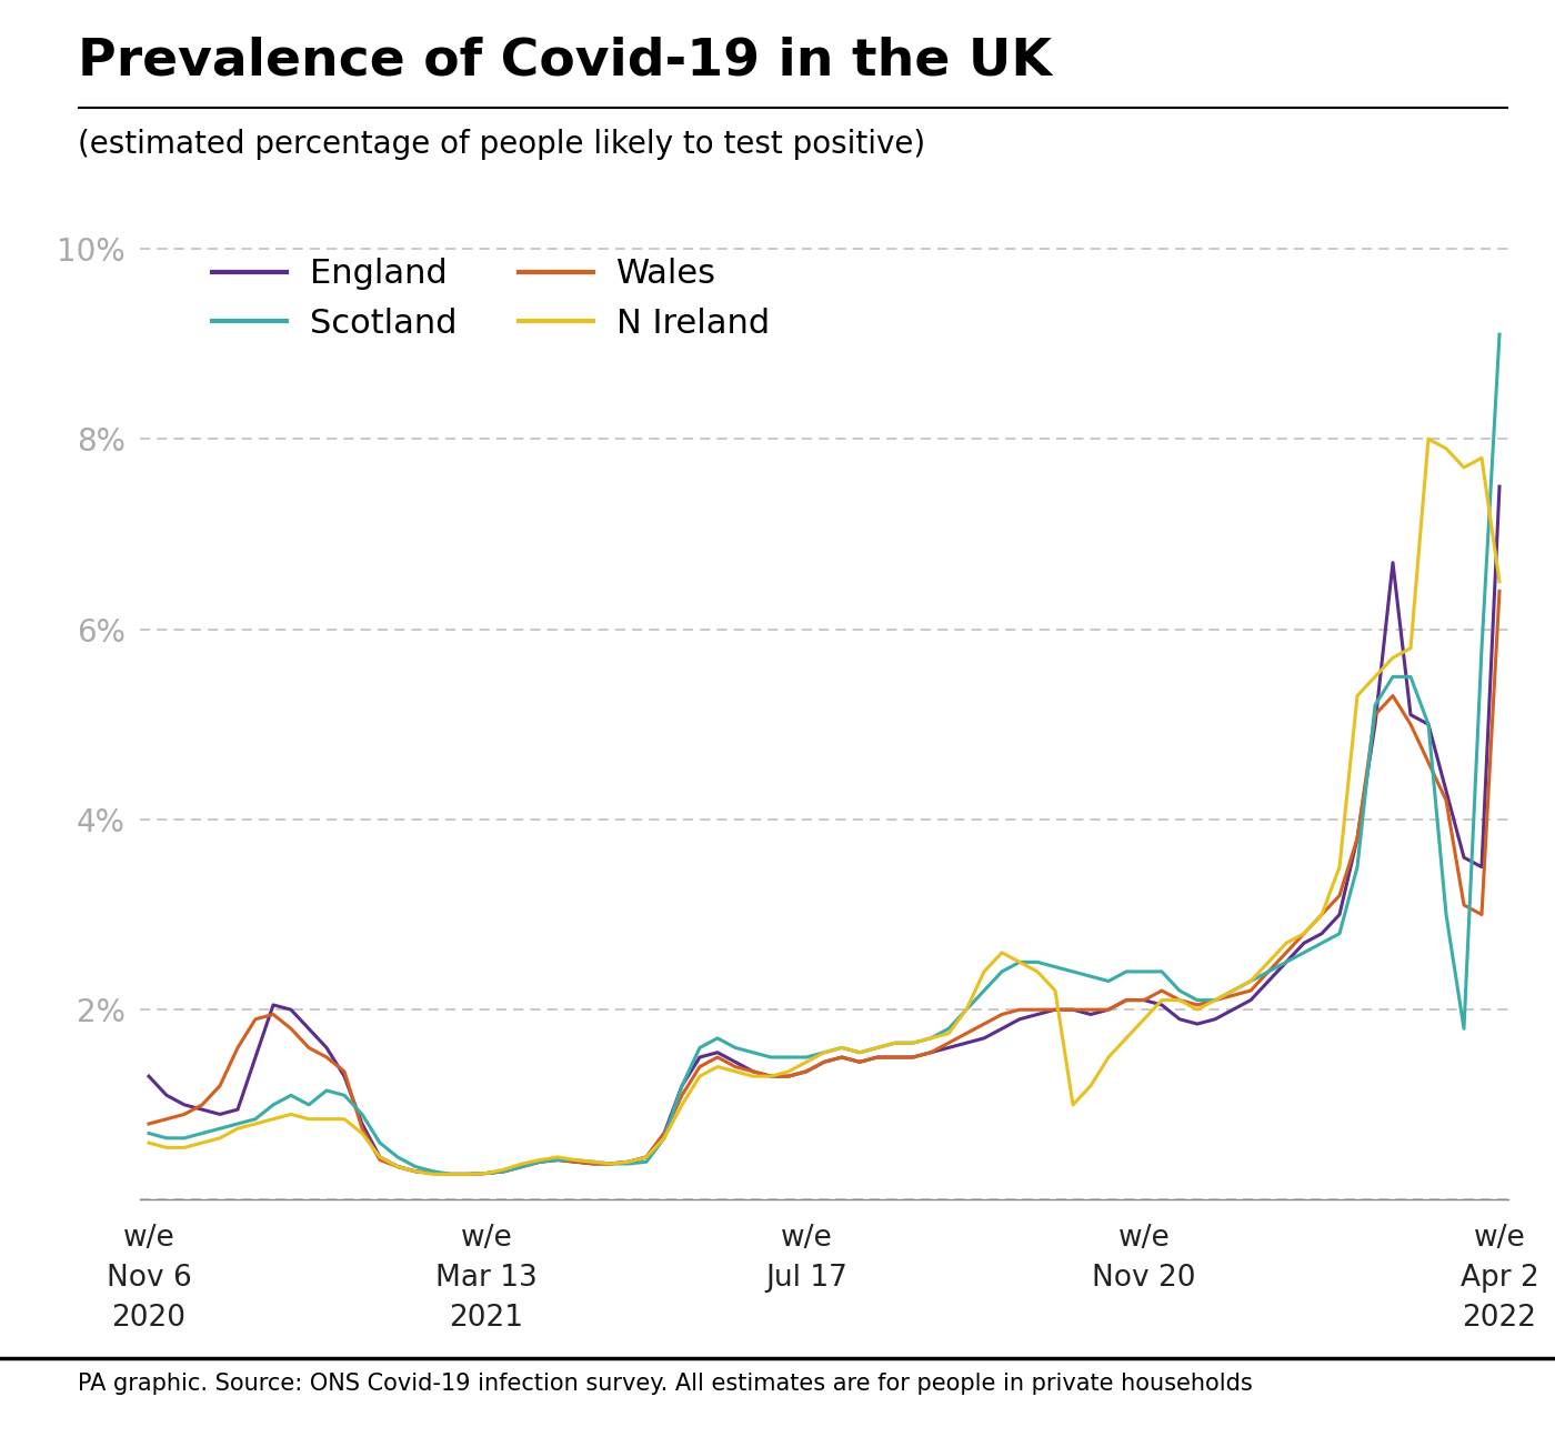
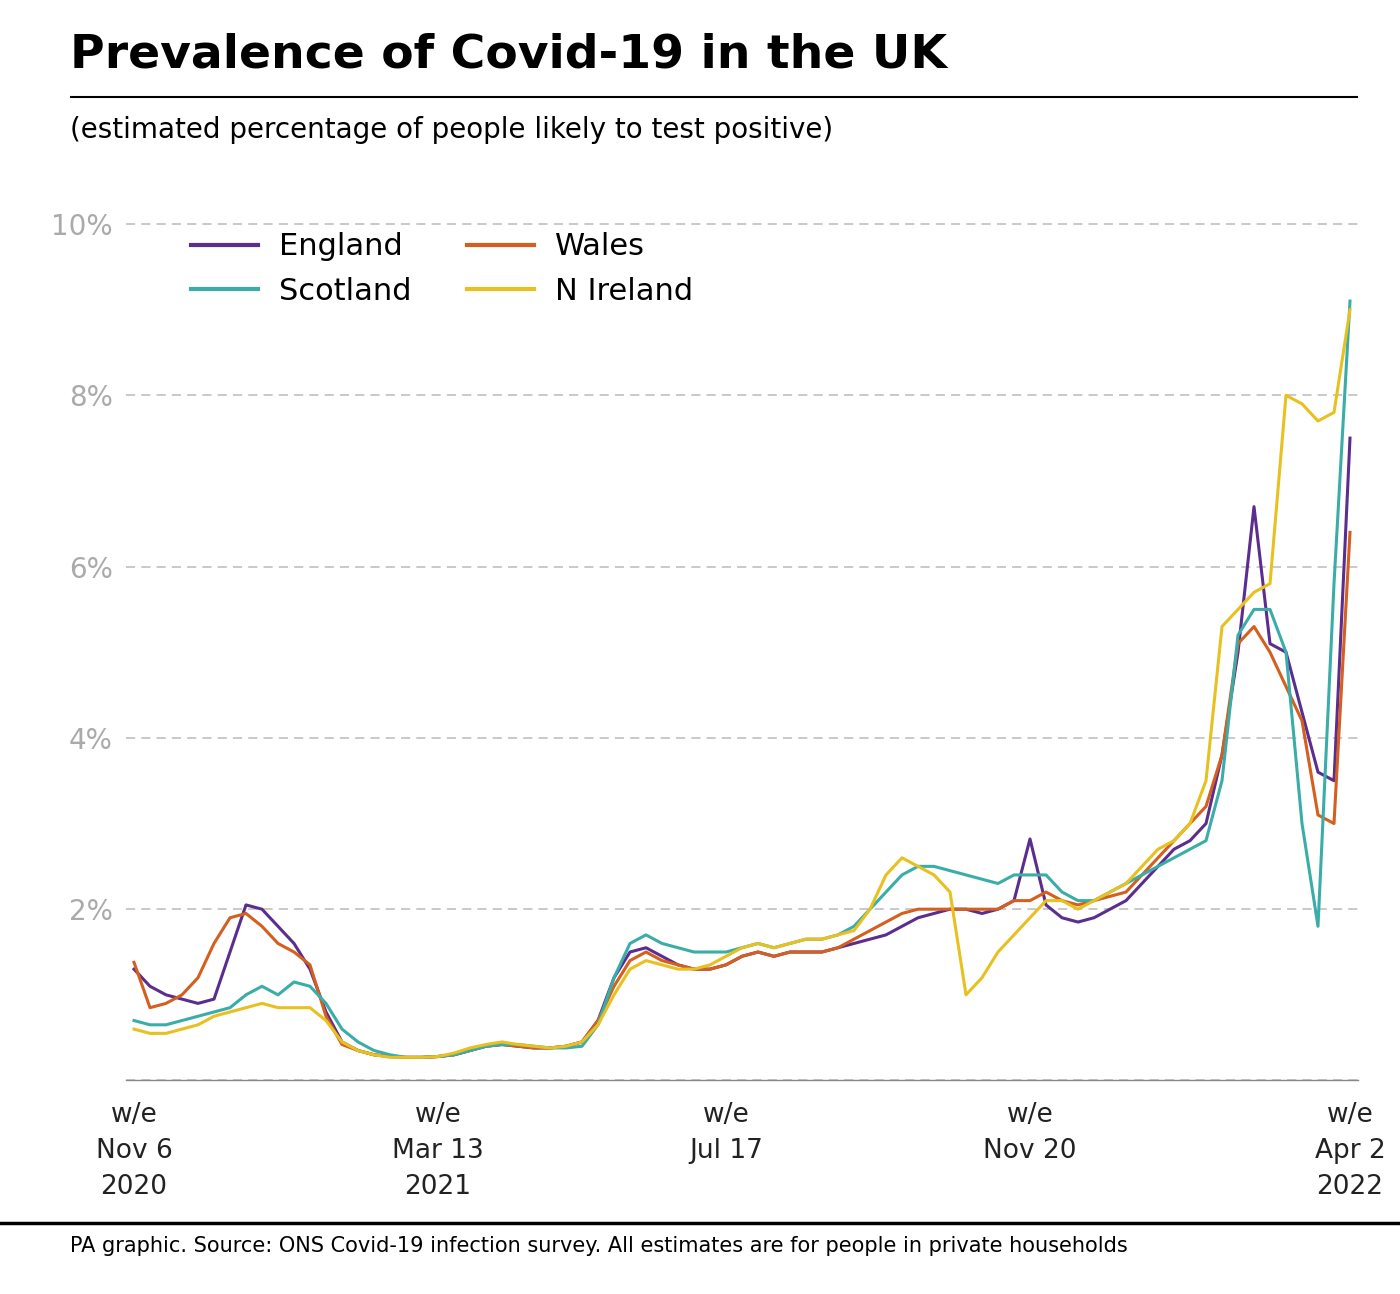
Wales/w/e Nov 6 2020: 0.80% -> 1.38%
England/w/e Nov 20: 2.10% -> 2.82%
N Ireland/w/e Apr 2 2022: 6.50% -> 9.00%
